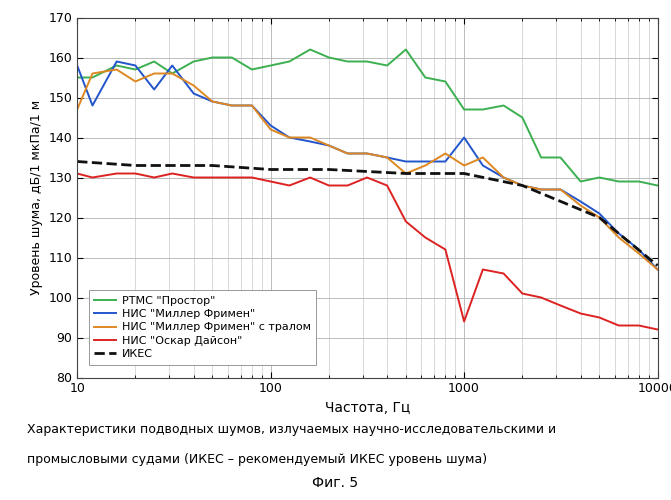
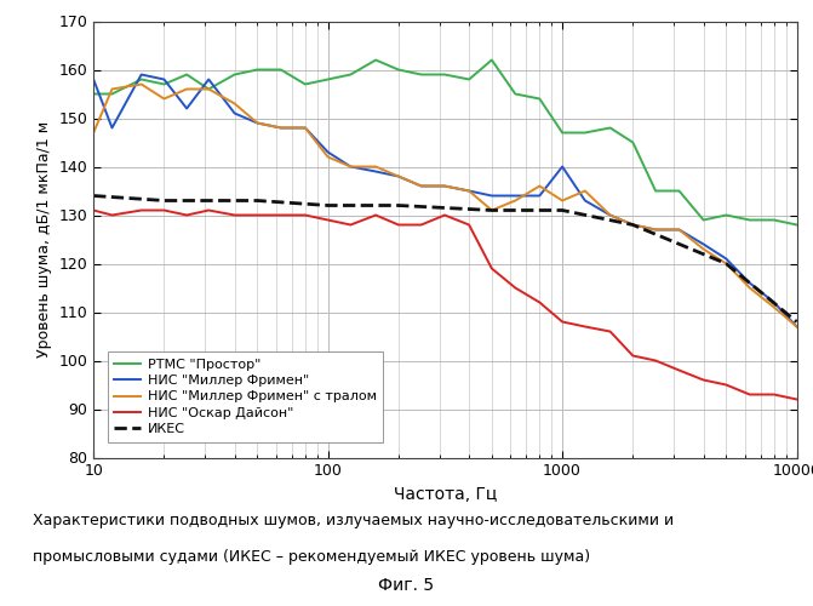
НИС "Оскар Дайсон"/1000: 94 -> 108
